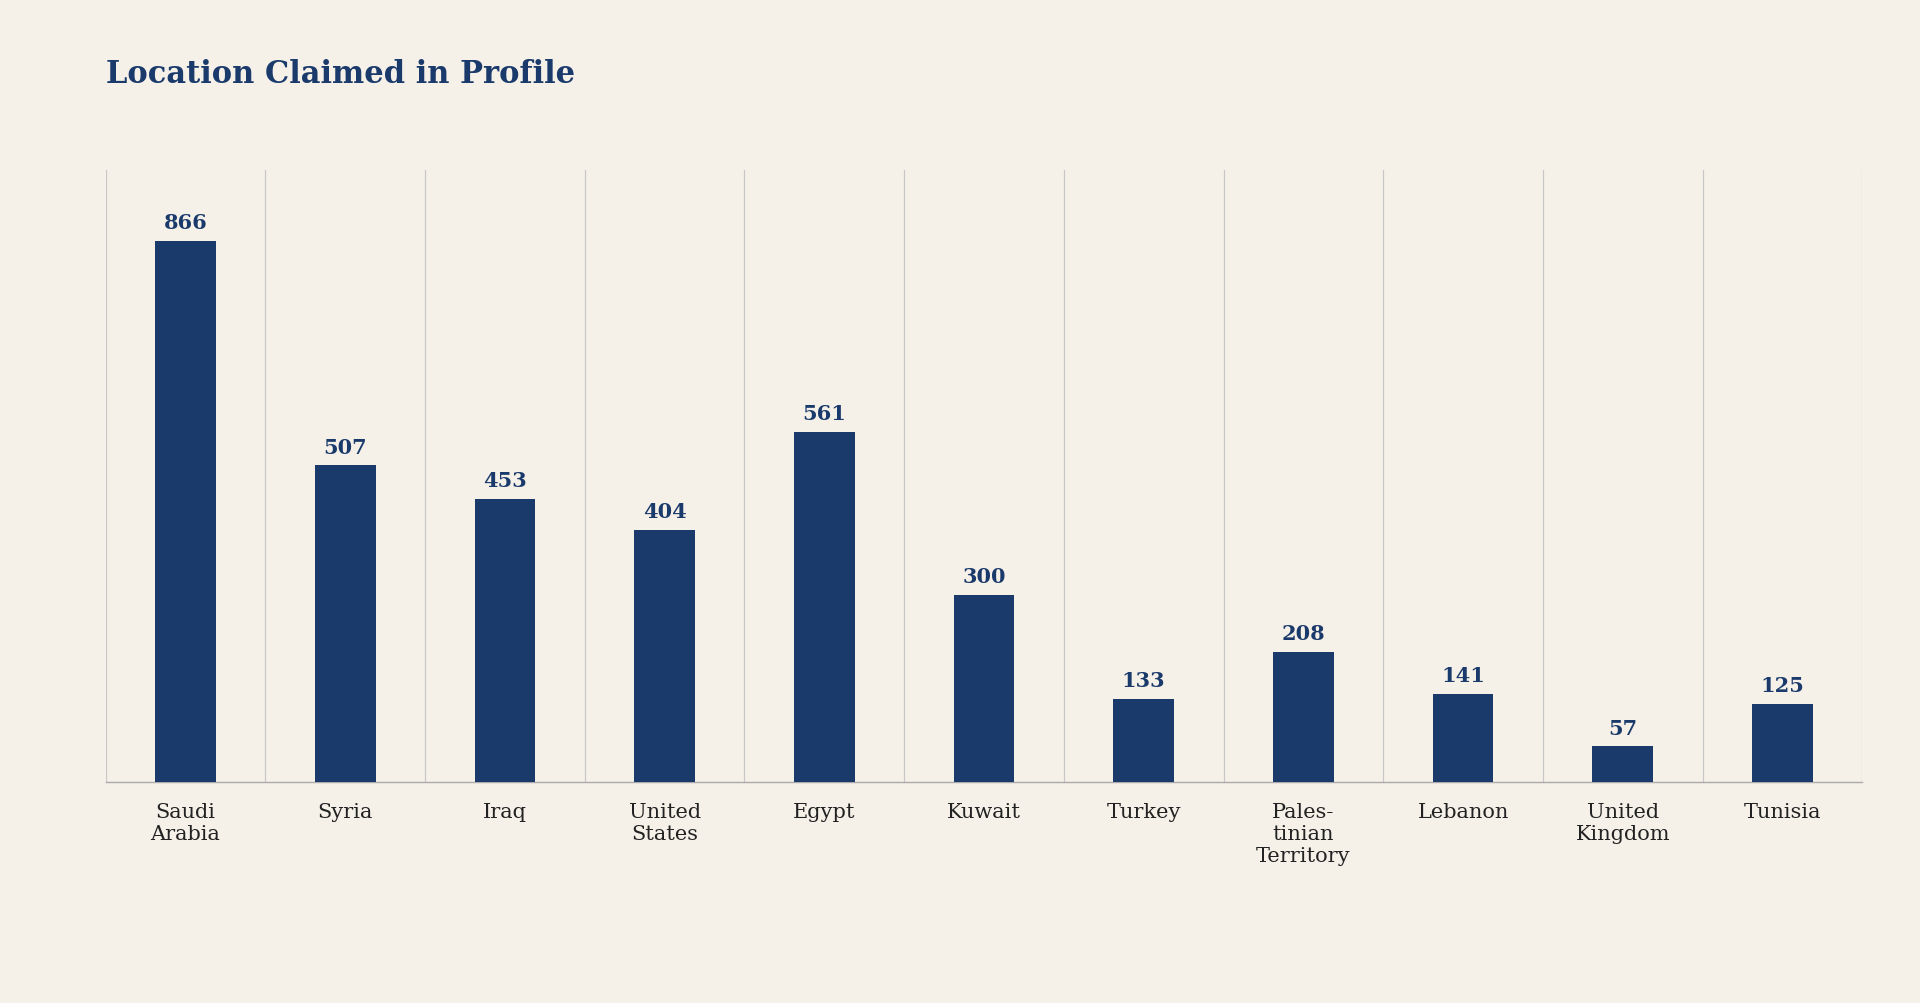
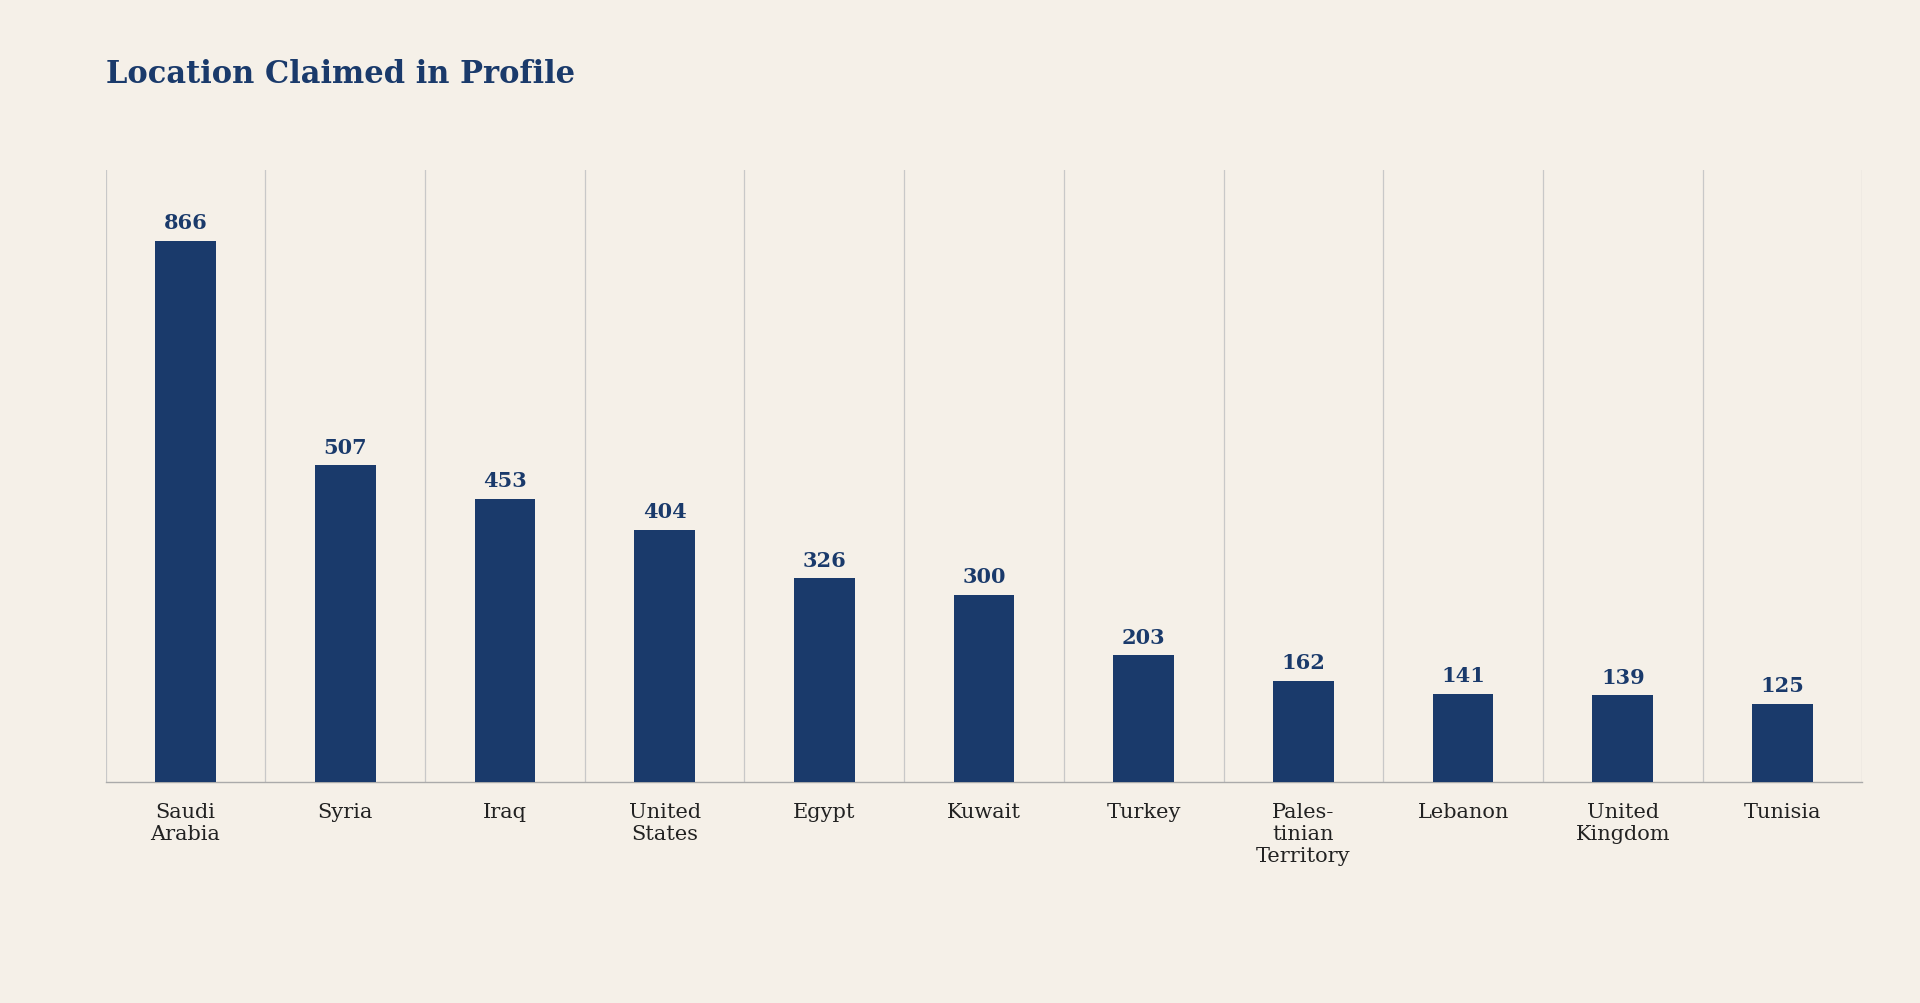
Egypt: 561 -> 326
Turkey: 133 -> 203
Pales- tinian Territory: 208 -> 162
United Kingdom: 57 -> 139
